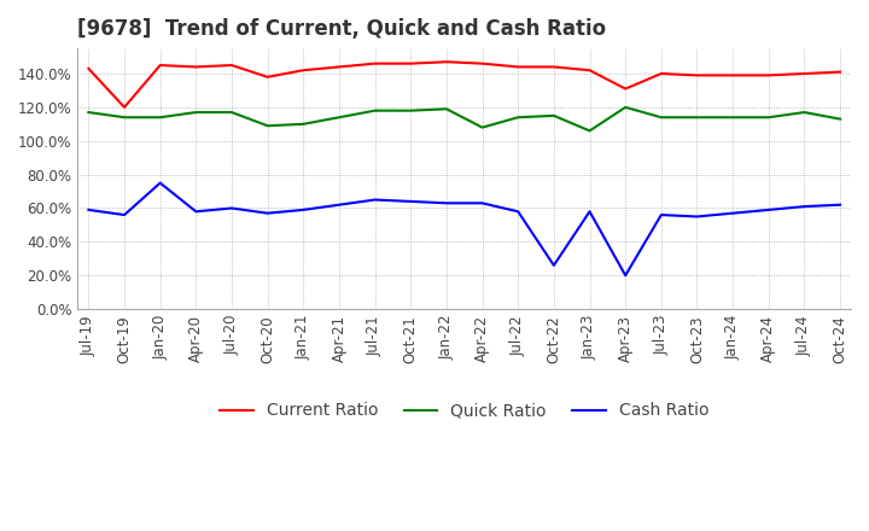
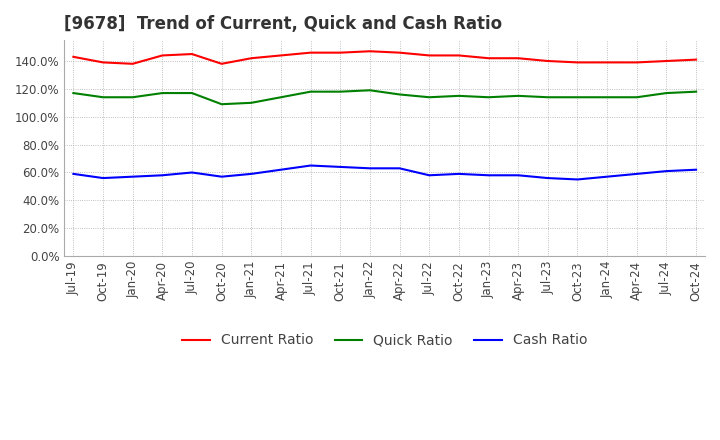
Current Ratio/Oct-19: 120% -> 139%
Current Ratio/Jan-20: 145% -> 138%
Cash Ratio/Jan-20: 75% -> 57%
Quick Ratio/Apr-22: 108% -> 116%
Cash Ratio/Oct-22: 26% -> 59%
Quick Ratio/Jan-23: 106% -> 114%
Current Ratio/Apr-23: 131% -> 142%
Quick Ratio/Apr-23: 120% -> 115%
Cash Ratio/Apr-23: 20% -> 58%
Quick Ratio/Oct-24: 113% -> 118%
